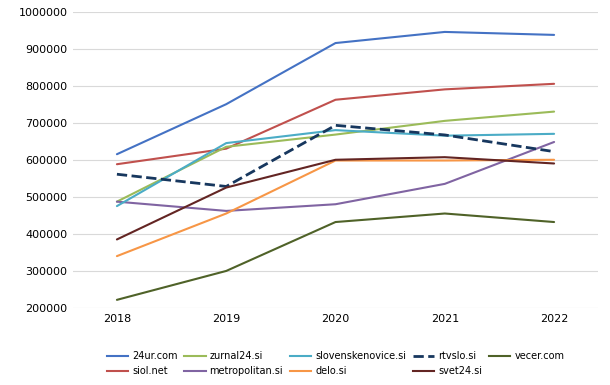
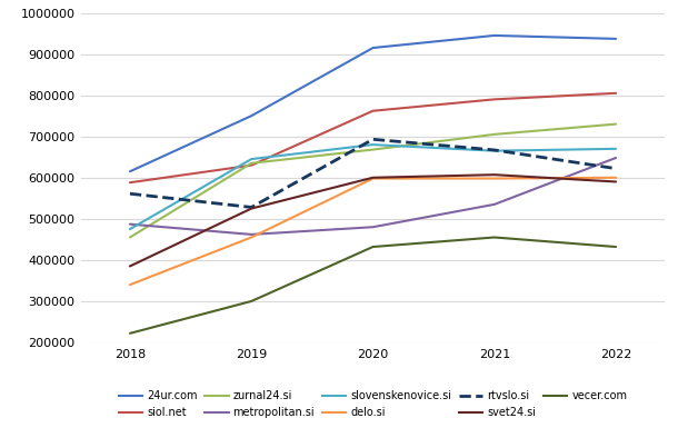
zurnal24.si/2018: 487000 -> 455000
